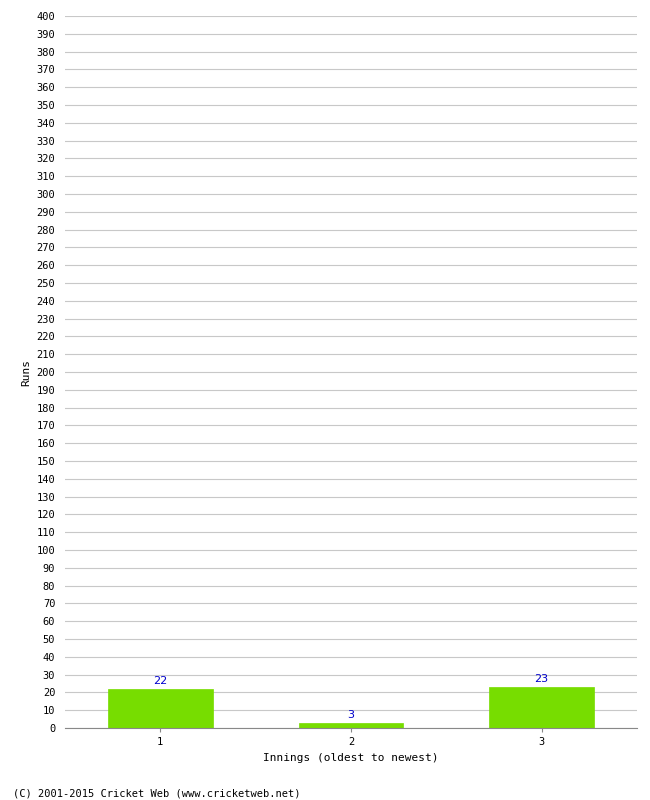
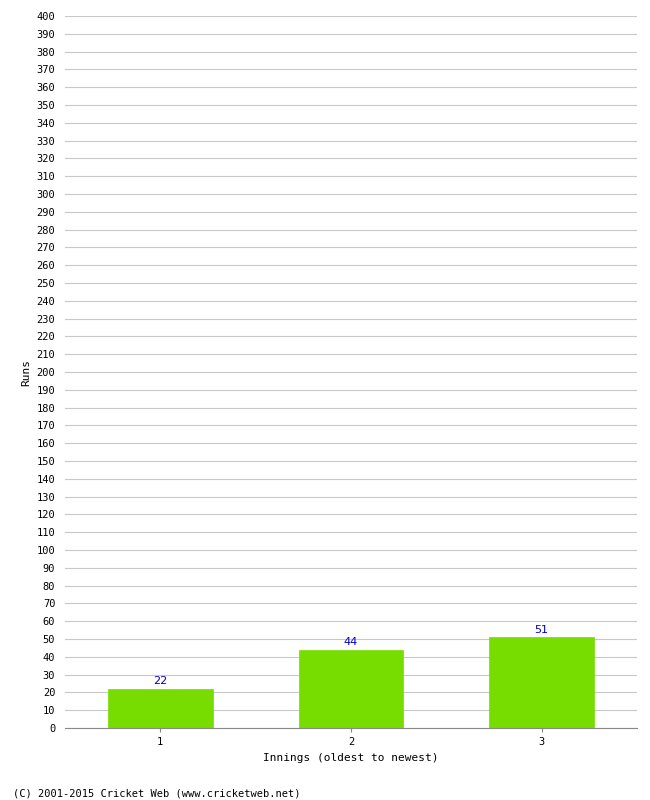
2: 3 -> 44
3: 23 -> 51
